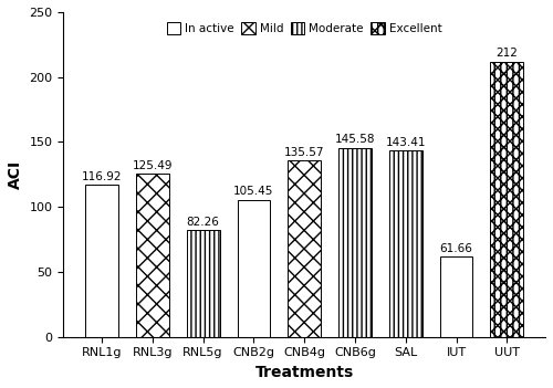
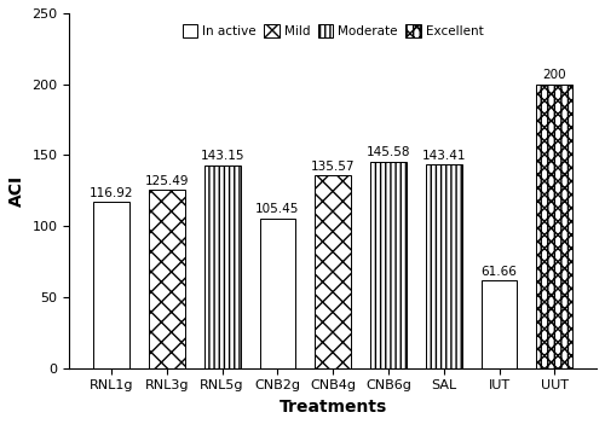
RNL5g: 82.26 -> 143.15
UUT: 212 -> 200
